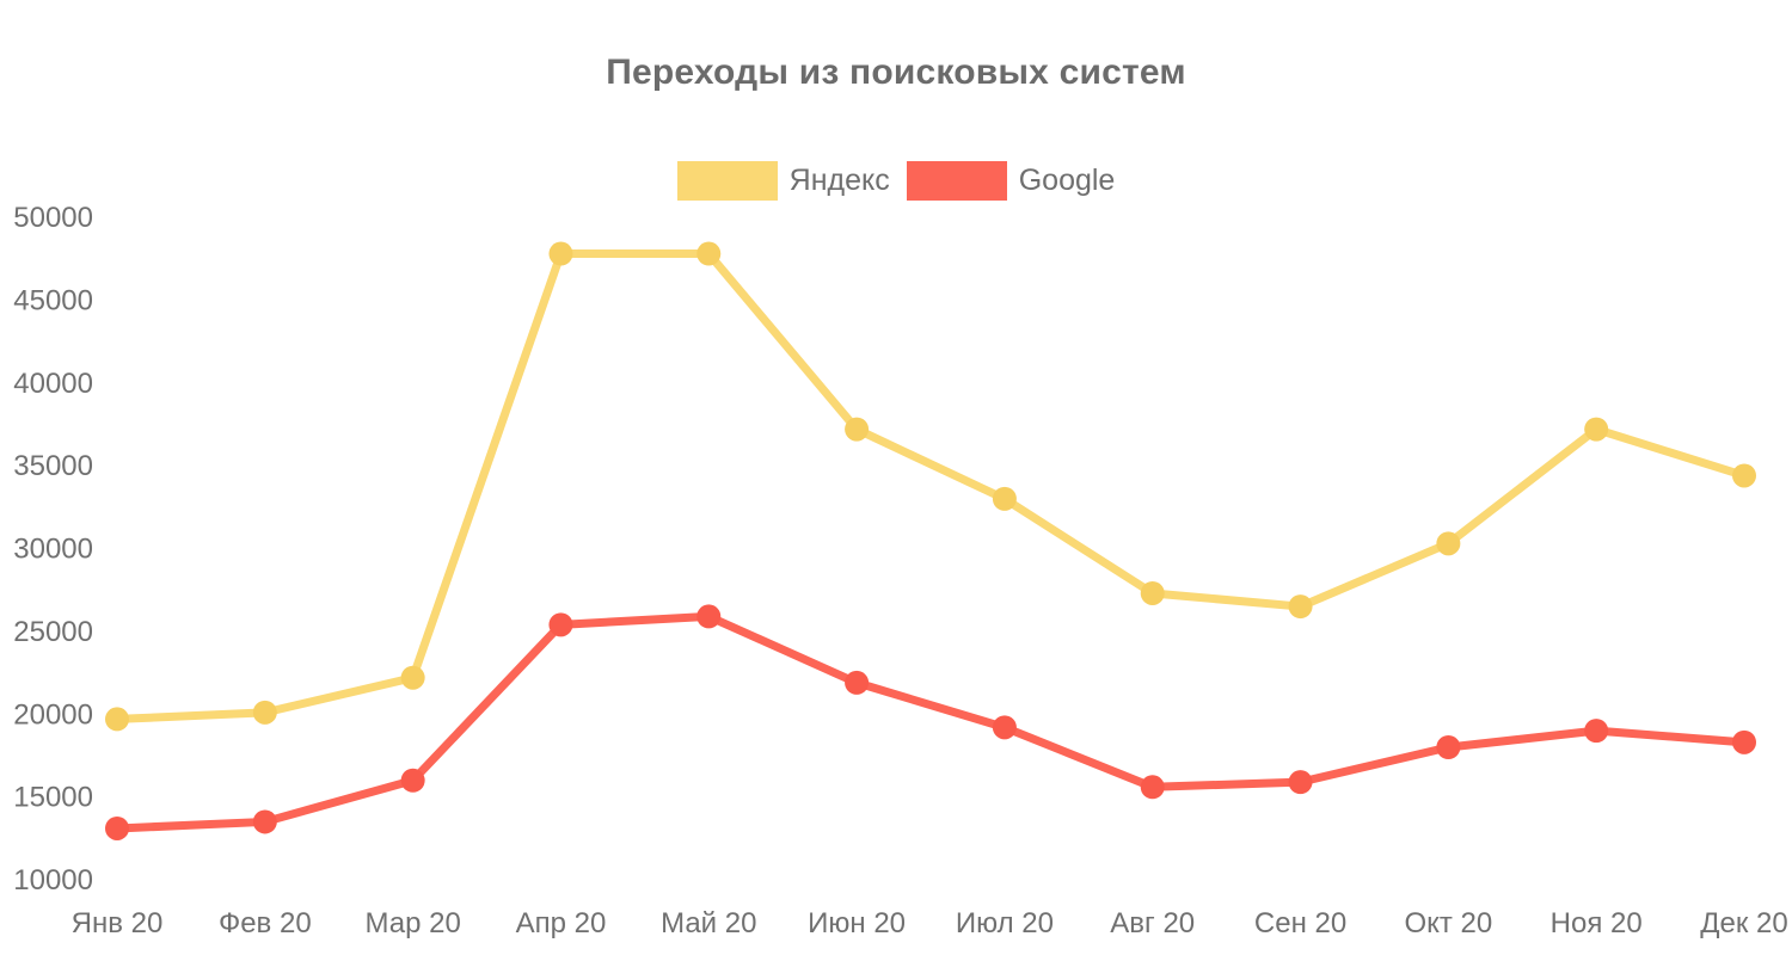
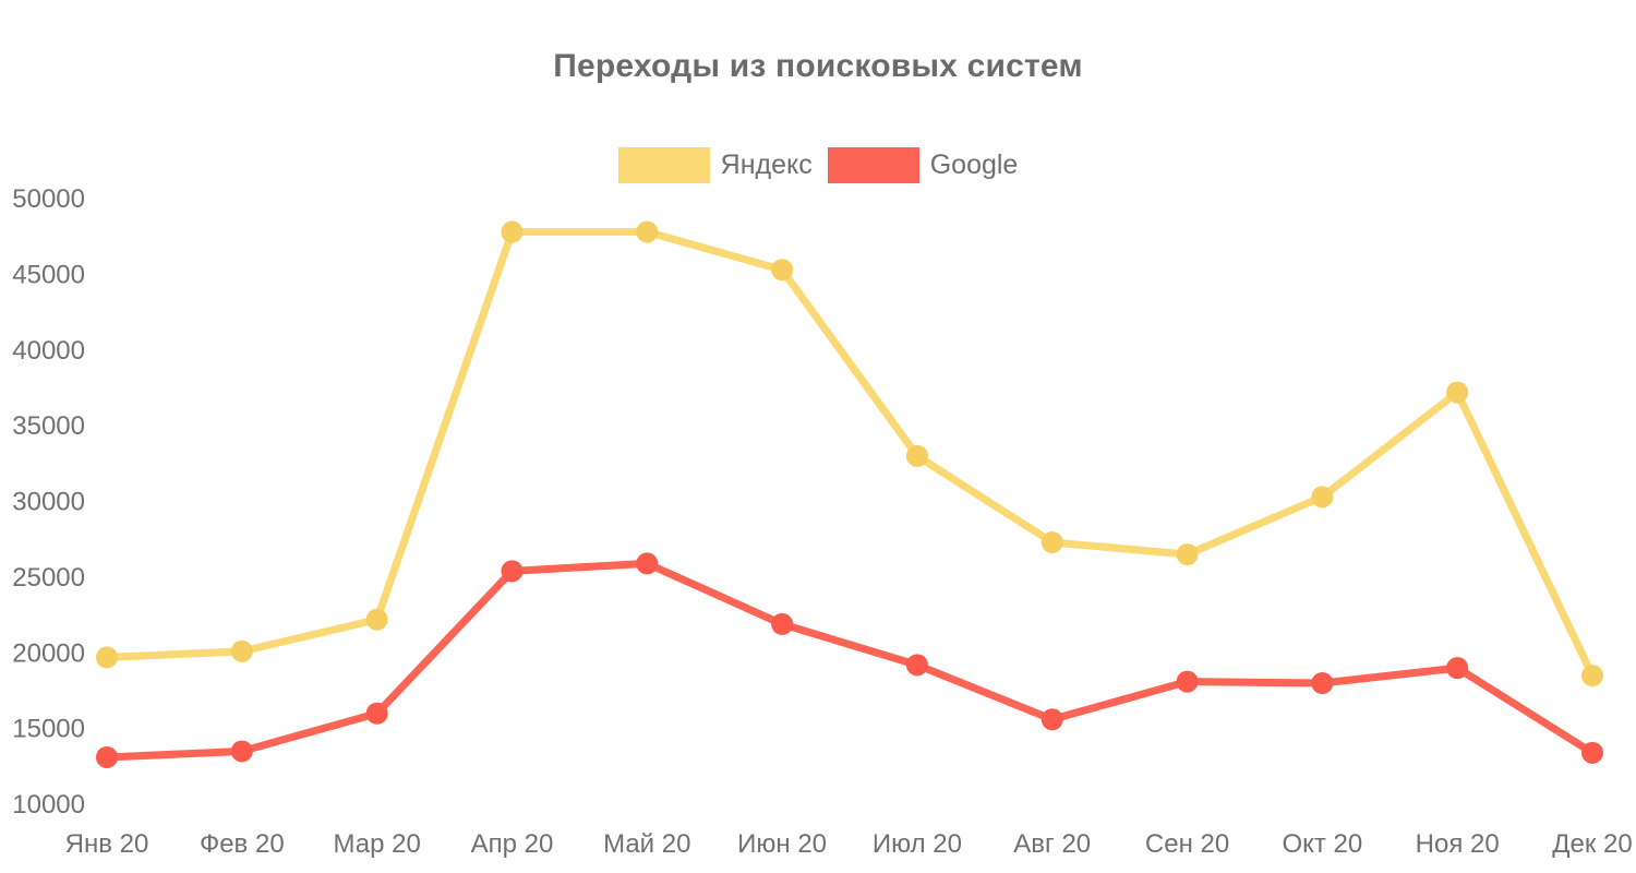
Яндекс/Июн 20: 37200 -> 45300
Google/Сен 20: 15900 -> 18100
Яндекс/Дек 20: 34400 -> 18500
Google/Дек 20: 18300 -> 13400
